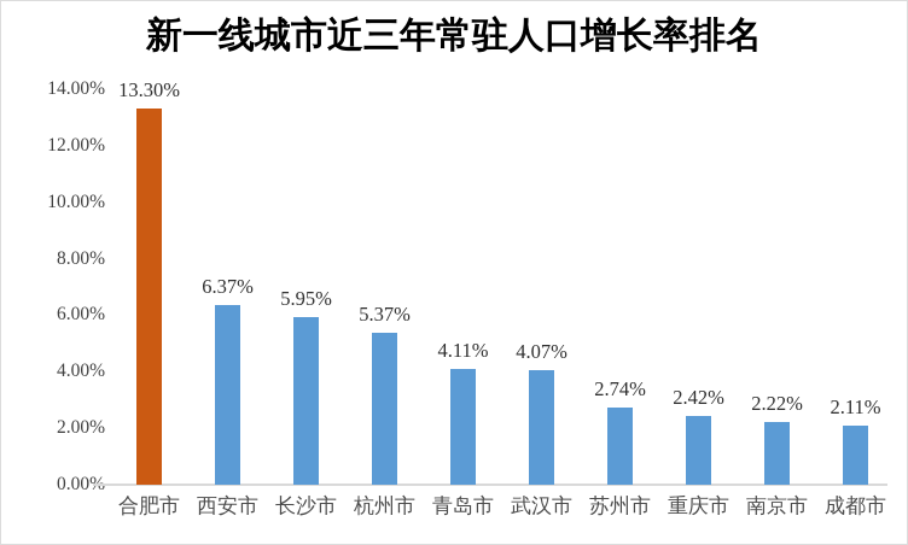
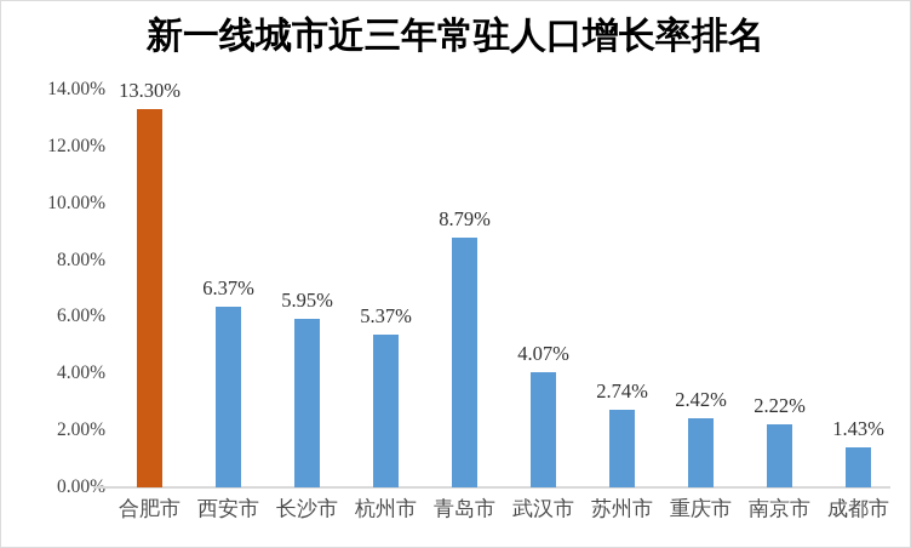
青岛市: 4.11% -> 8.79%
成都市: 2.11% -> 1.43%
